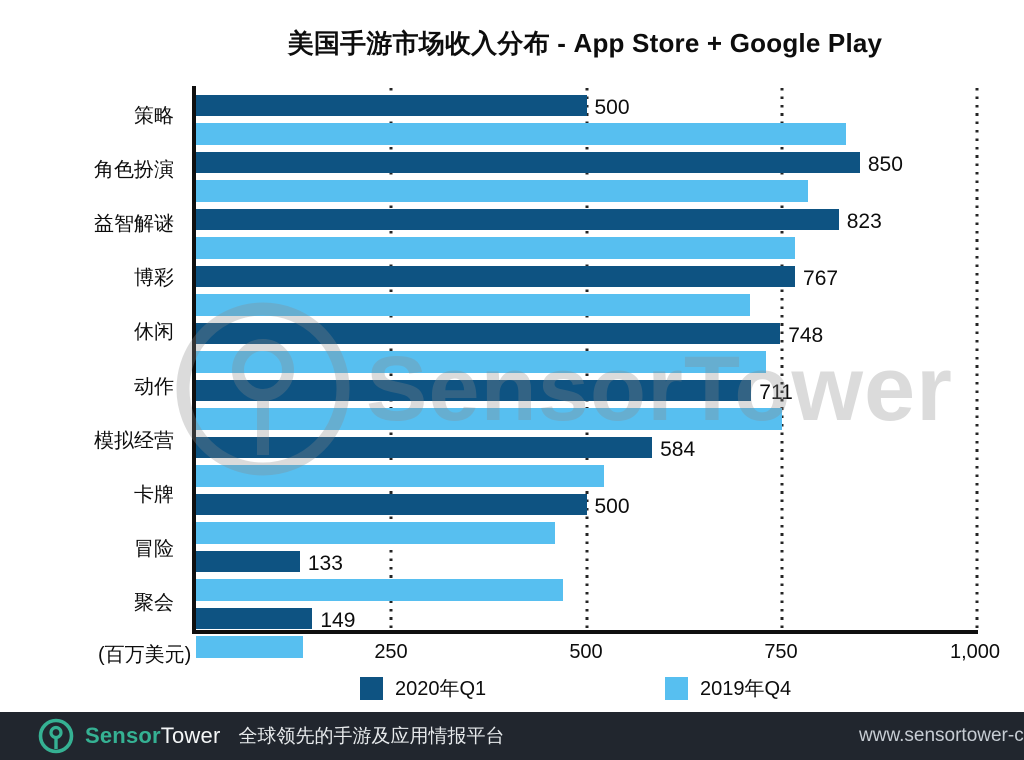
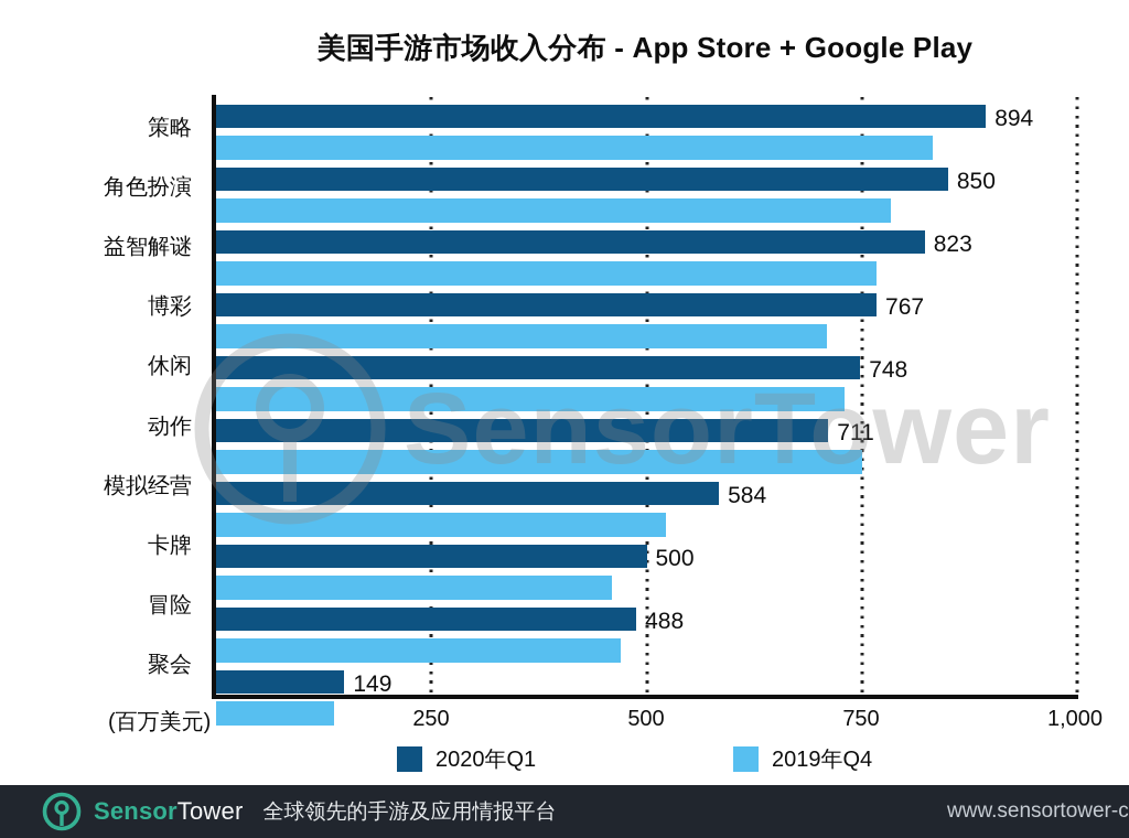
2020年Q1/策略: 500 -> 894
2020年Q1/冒险: 133 -> 488
